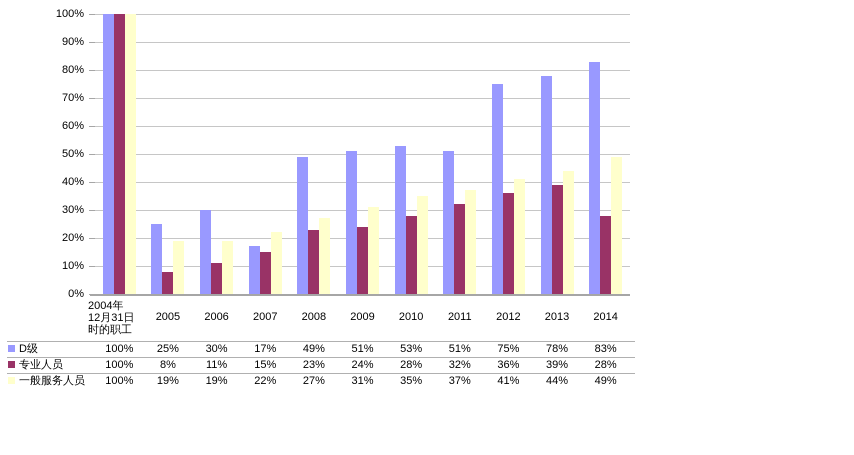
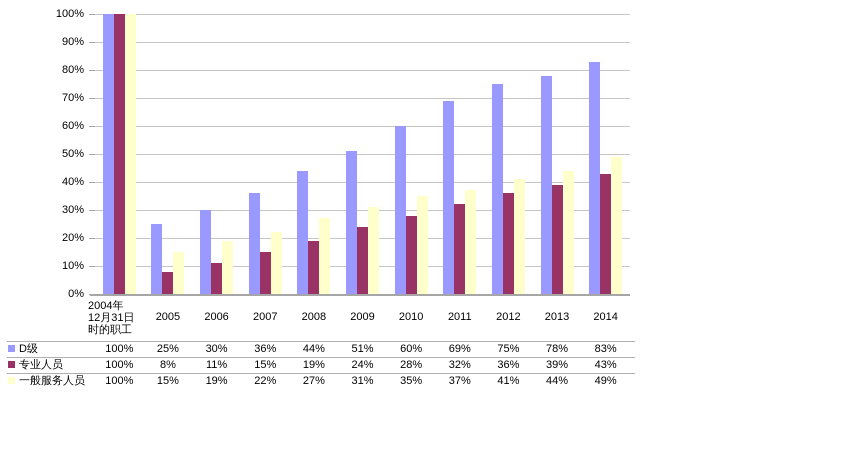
一般服务人员/2005: 19% -> 15%
D级/2007: 17% -> 36%
D级/2008: 49% -> 44%
专业人员/2008: 23% -> 19%
D级/2010: 53% -> 60%
D级/2011: 51% -> 69%
专业人员/2014: 28% -> 43%
